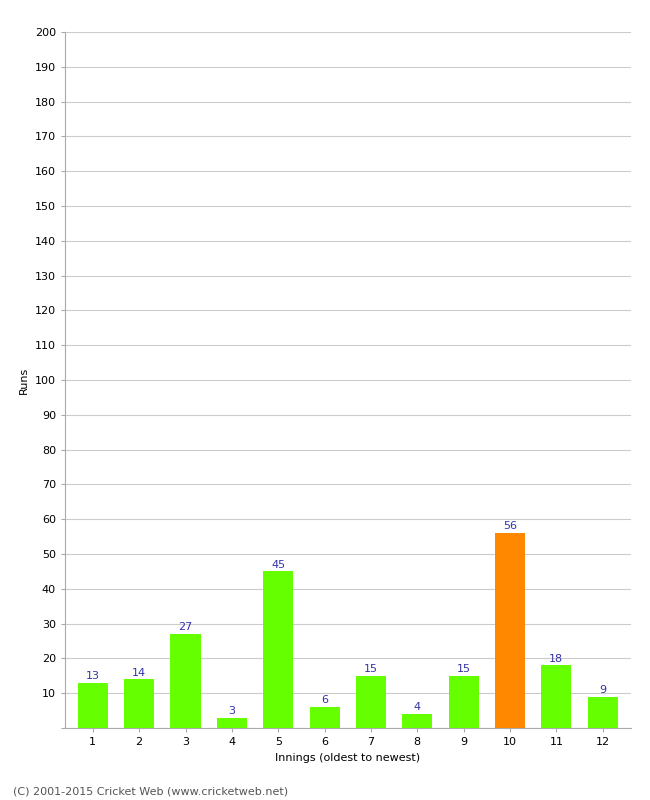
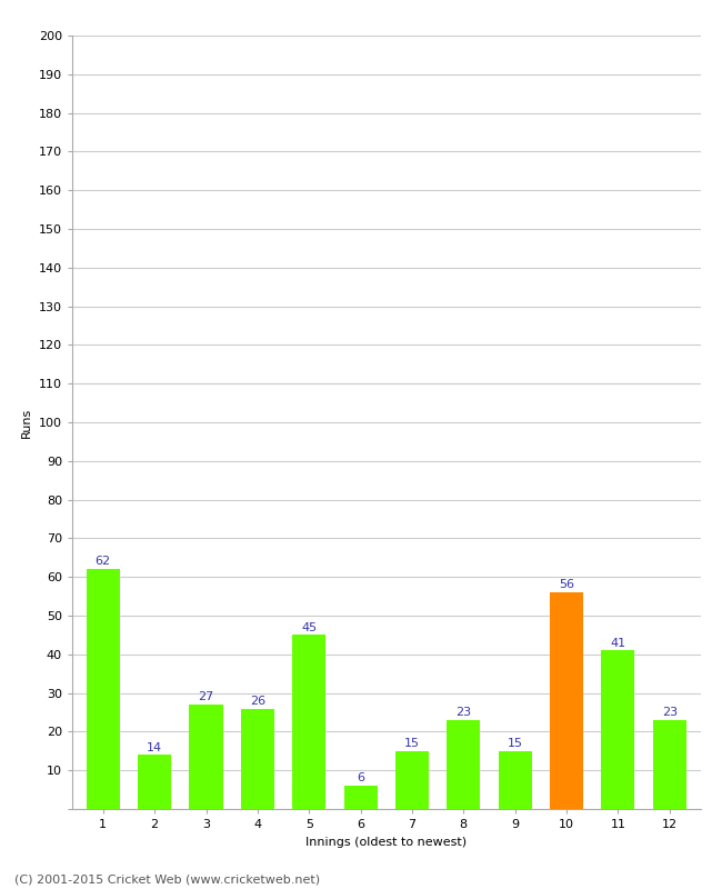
1: 13 -> 62
4: 3 -> 26
8: 4 -> 23
11: 18 -> 41
12: 9 -> 23
